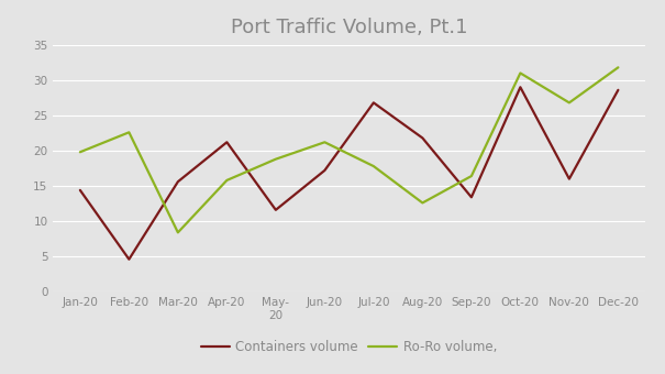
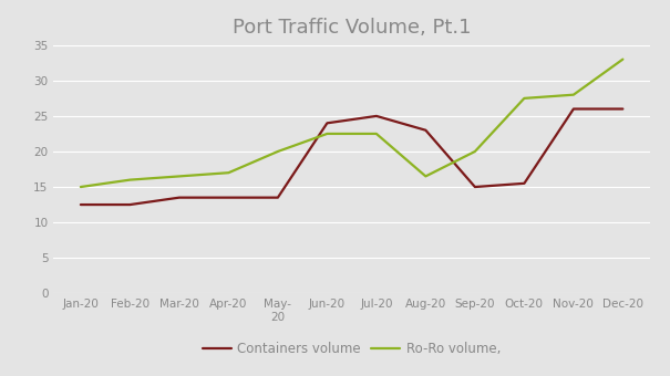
Containers volume/Jan-20: 14.4 -> 12.5
Ro-Ro volume,/Jan-20: 19.8 -> 15.0
Containers volume/Feb-20: 4.6 -> 12.5
Ro-Ro volume,/Feb-20: 22.6 -> 16.0
Containers volume/Mar-20: 15.6 -> 13.5
Ro-Ro volume,/Mar-20: 8.4 -> 16.5
Containers volume/Apr-20: 21.2 -> 13.5
Ro-Ro volume,/Apr-20: 15.8 -> 17.0
Containers volume/May- 20: 11.6 -> 13.5
Ro-Ro volume,/May- 20: 18.8 -> 20.0
Containers volume/Jun-20: 17.2 -> 24.0
Ro-Ro volume,/Jun-20: 21.2 -> 22.5
Containers volume/Jul-20: 26.8 -> 25.0
Ro-Ro volume,/Jul-20: 17.8 -> 22.5
Containers volume/Aug-20: 21.8 -> 23.0
Ro-Ro volume,/Aug-20: 12.6 -> 16.5
Containers volume/Sep-20: 13.4 -> 15.0
Ro-Ro volume,/Sep-20: 16.4 -> 20.0
Containers volume/Oct-20: 29.0 -> 15.5
Ro-Ro volume,/Oct-20: 31.0 -> 27.5
Containers volume/Nov-20: 16.0 -> 26.0
Ro-Ro volume,/Nov-20: 26.8 -> 28.0
Containers volume/Dec-20: 28.6 -> 26.0
Ro-Ro volume,/Dec-20: 31.8 -> 33.0
